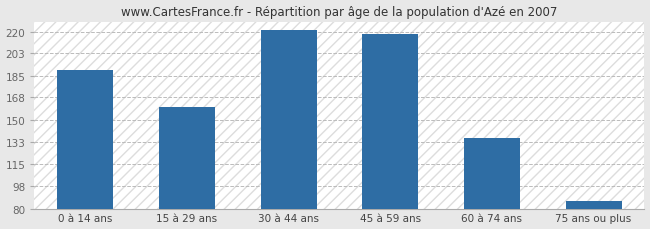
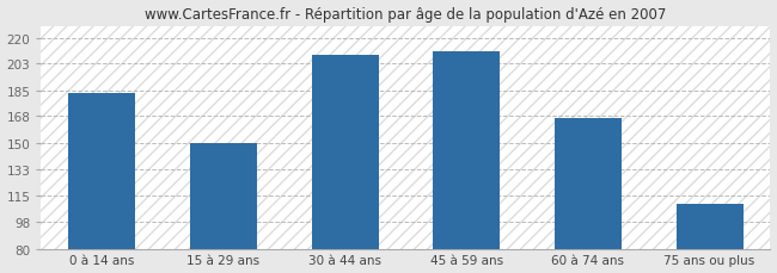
0 à 14 ans: 190 -> 183
15 à 29 ans: 160 -> 150
30 à 44 ans: 221 -> 209
45 à 59 ans: 218 -> 211
60 à 74 ans: 136 -> 167
75 ans ou plus: 86 -> 110
